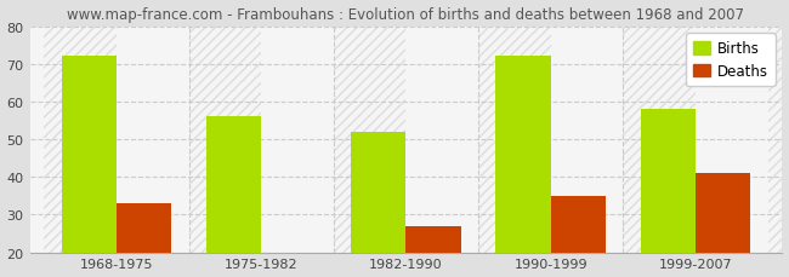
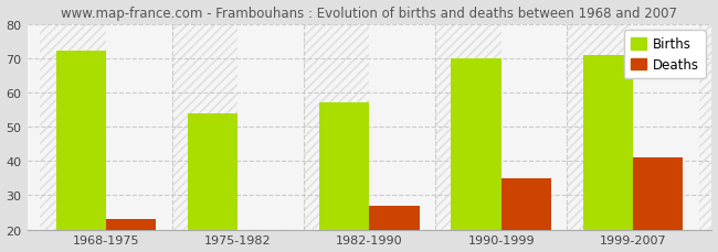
Deaths/1968-1975: 33 -> 23
Births/1975-1982: 56 -> 54
Births/1982-1990: 52 -> 57
Births/1990-1999: 72 -> 70
Births/1999-2007: 58 -> 71
